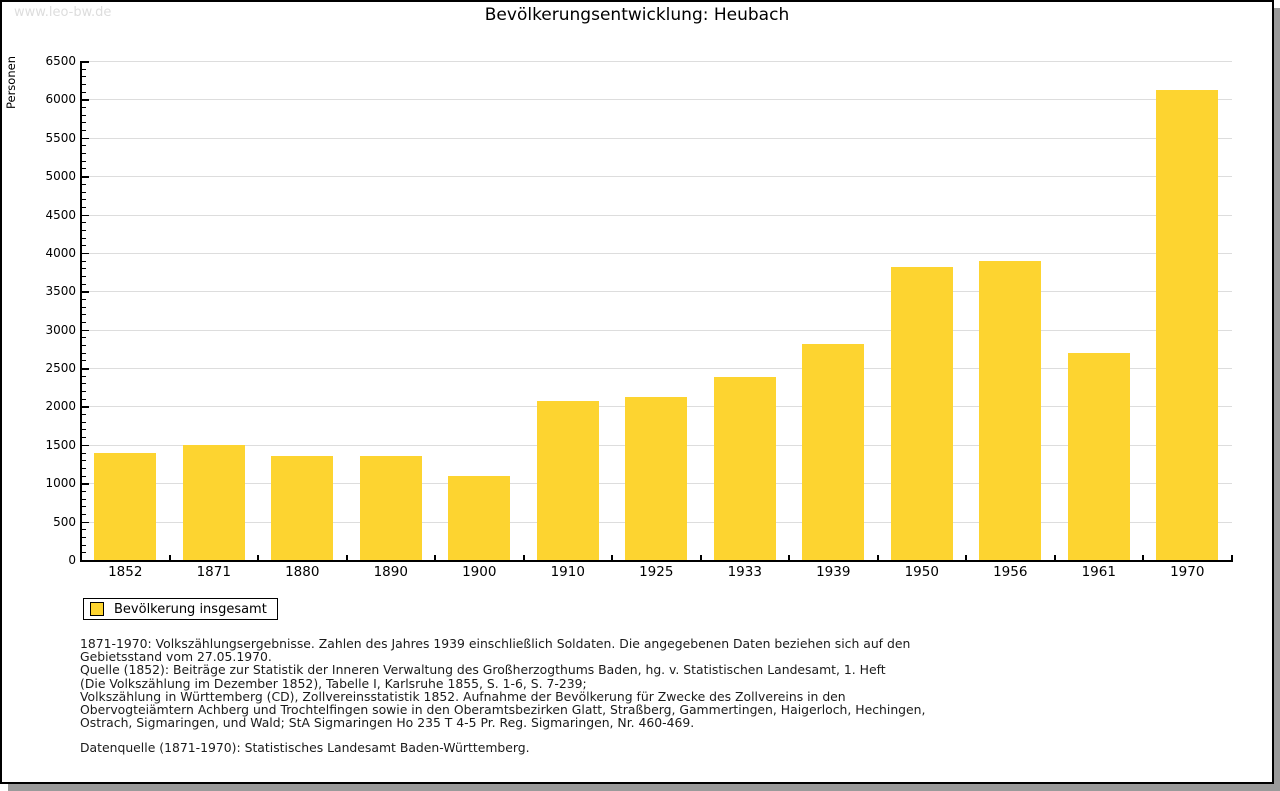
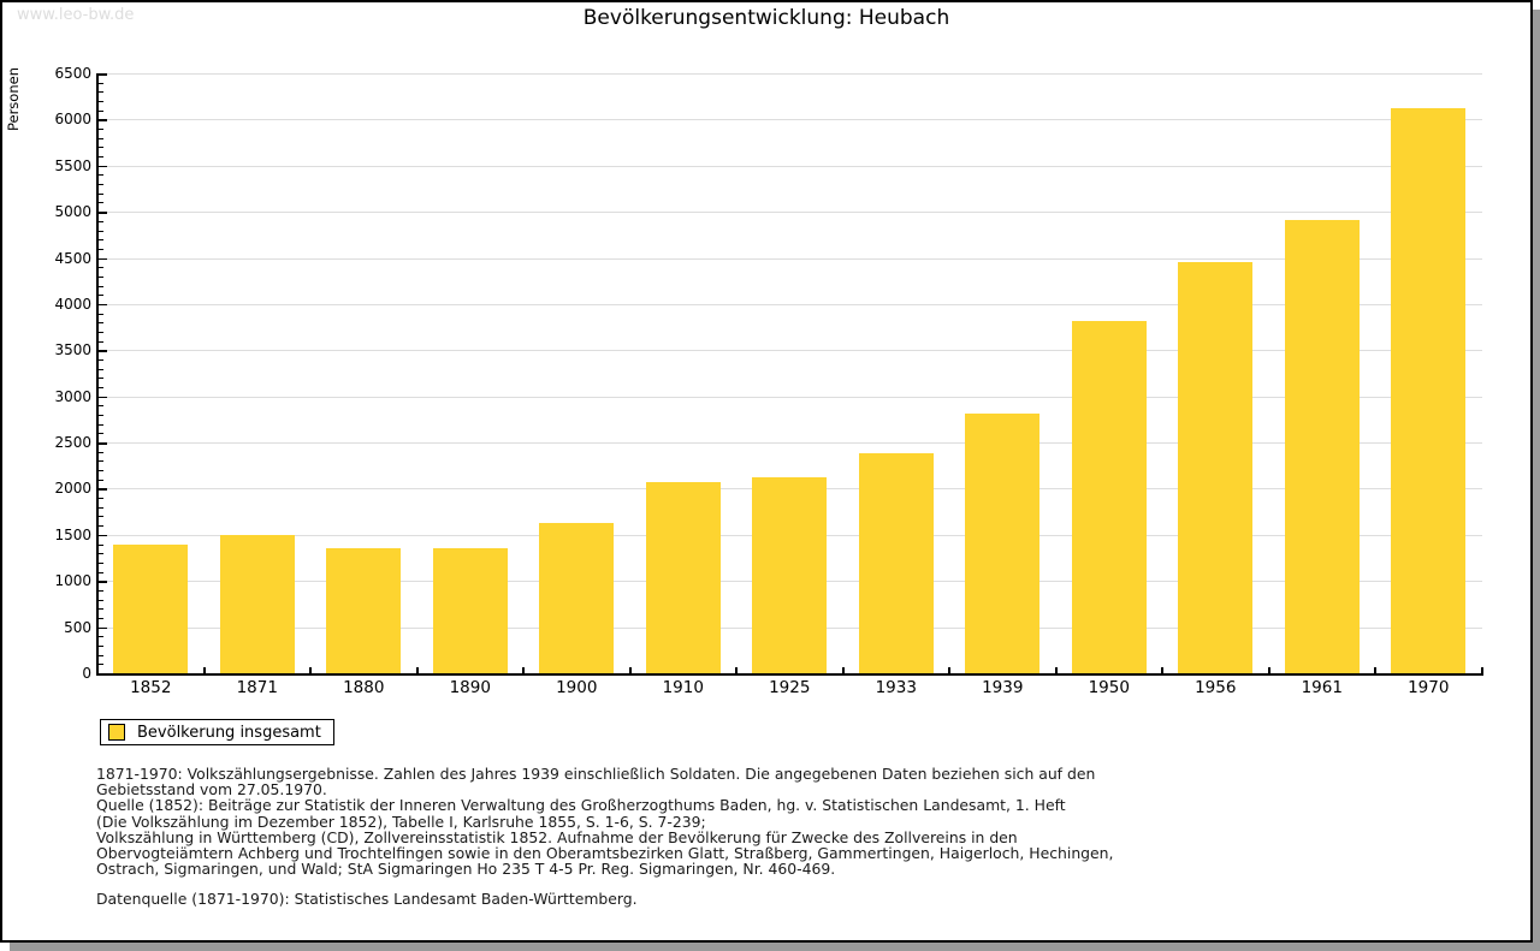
1900: 1100 -> 1600
1956: 3900 -> 4500
1961: 2700 -> 4900
